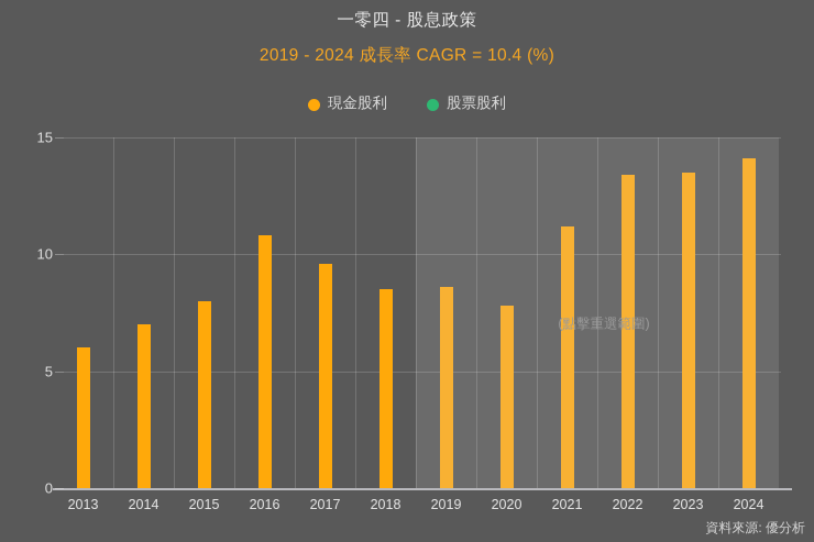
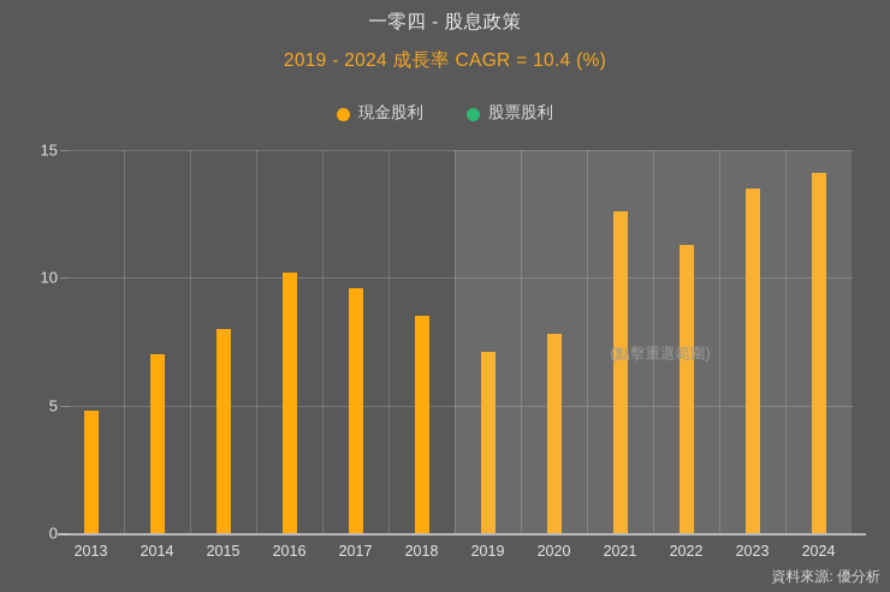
現金股利/2013: 6.0 -> 4.8
現金股利/2016: 10.8 -> 10.2
現金股利/2019: 8.6 -> 7.1
現金股利/2021: 11.2 -> 12.6
現金股利/2022: 13.4 -> 11.3
